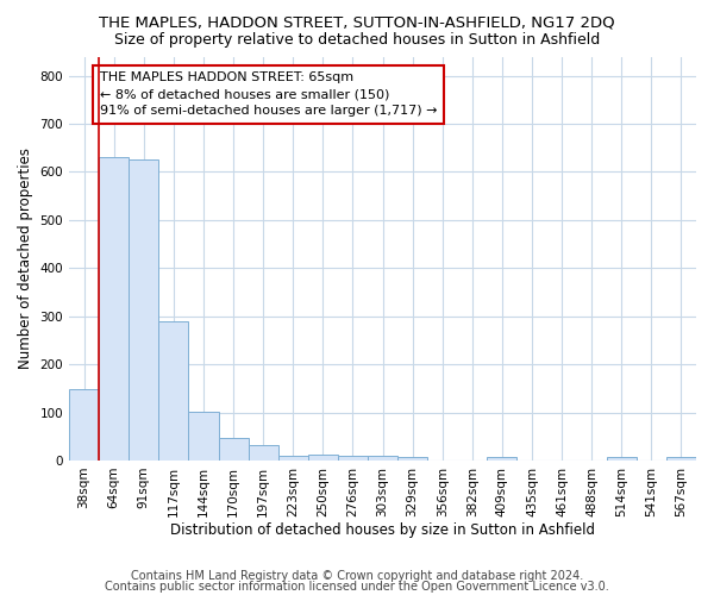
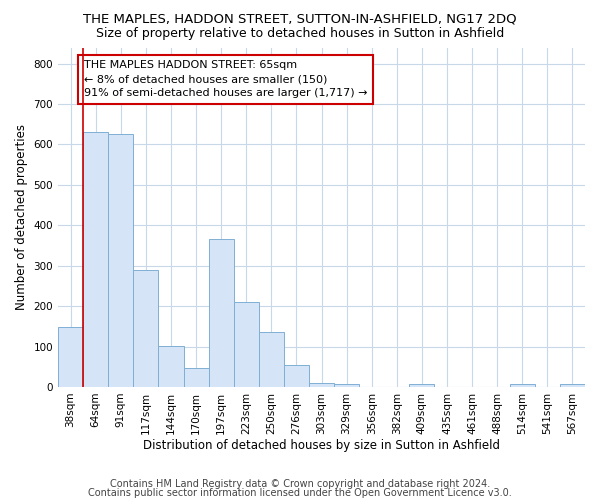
197sqm: 31 -> 365
223sqm: 11 -> 210
250sqm: 13 -> 135
276sqm: 9 -> 55
